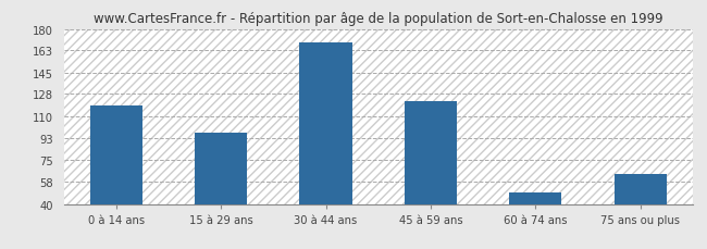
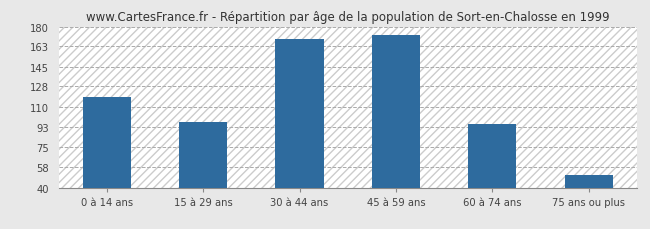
45 à 59 ans: 122 -> 173
60 à 74 ans: 49 -> 95
75 ans ou plus: 64 -> 51
